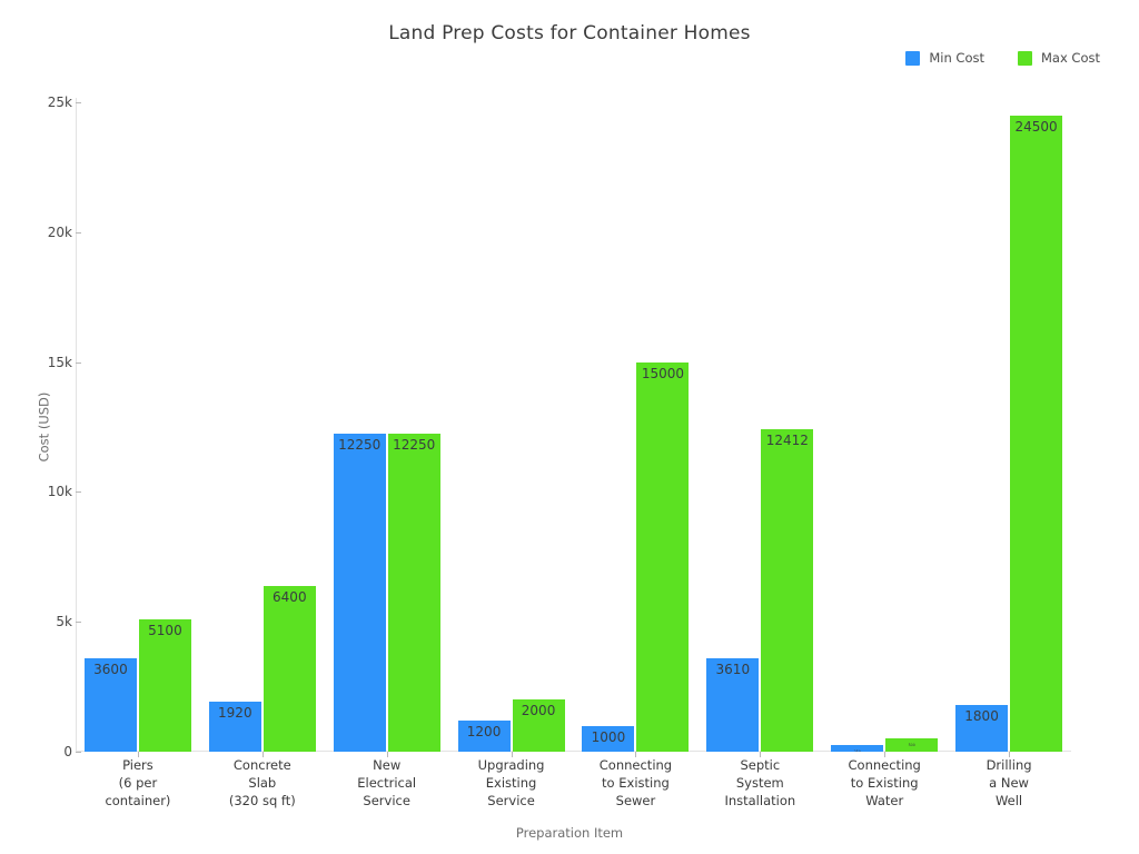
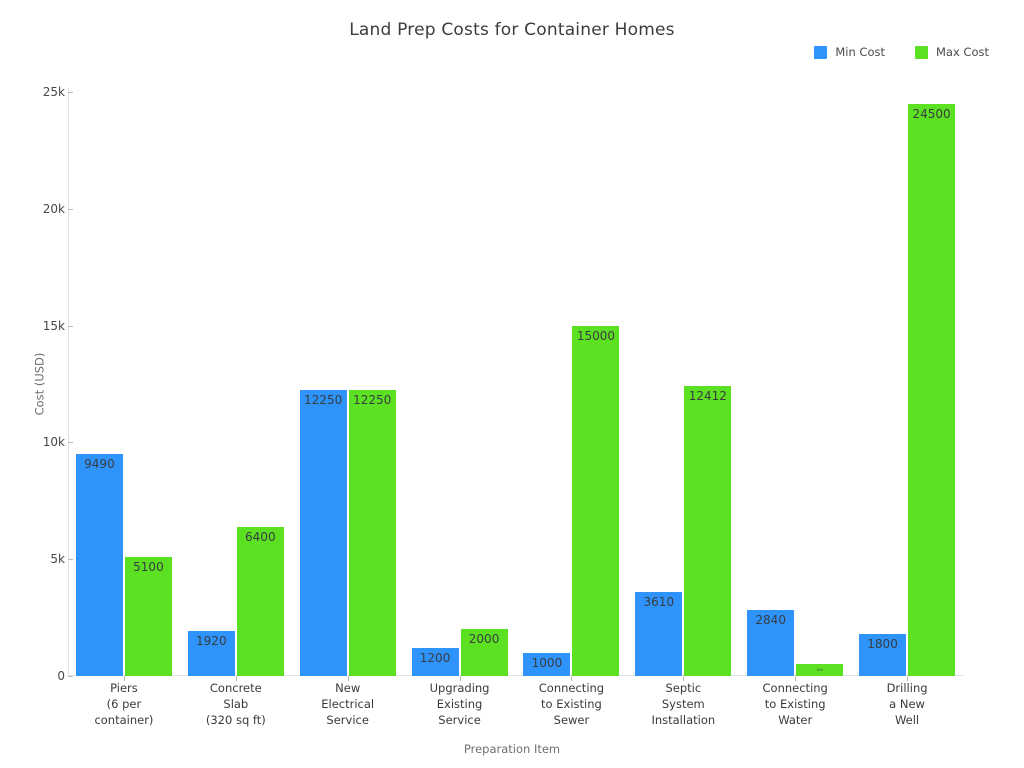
Min Cost/Piers (6 per container): 3600 -> 9490
Min Cost/Connecting to Existing Water: 250 -> 2840
